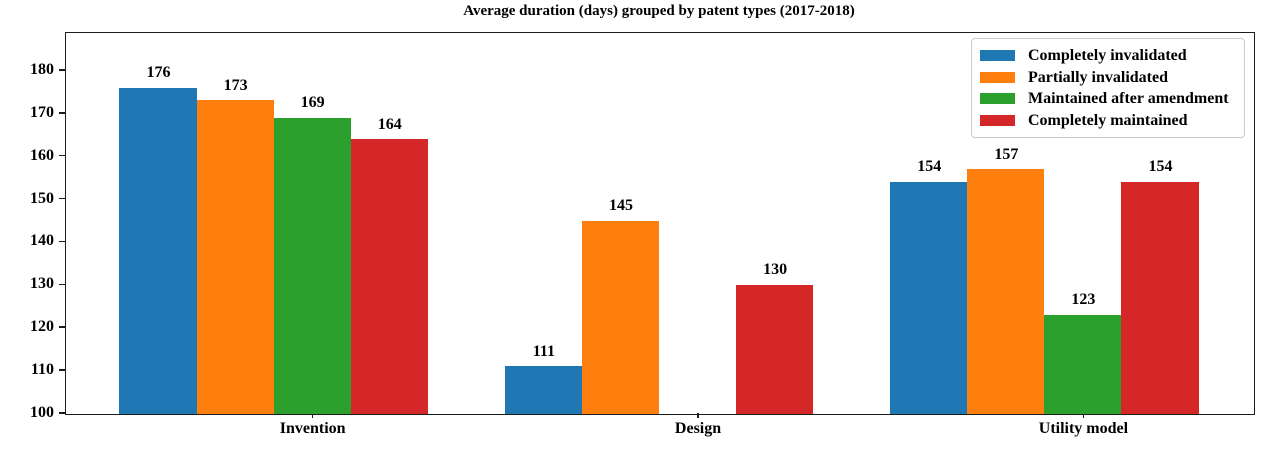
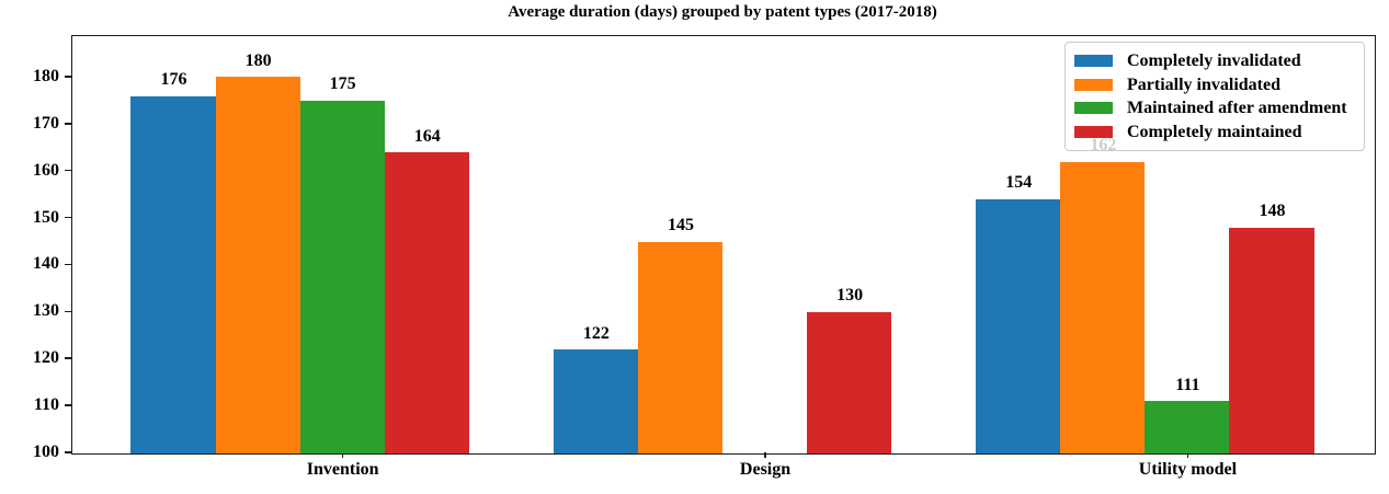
Partially invalidated/Invention: 173 -> 180
Maintained after amendment/Invention: 169 -> 175
Completely invalidated/Design: 111 -> 122
Partially invalidated/Utility model: 157 -> 162
Maintained after amendment/Utility model: 123 -> 111
Completely maintained/Utility model: 154 -> 148
